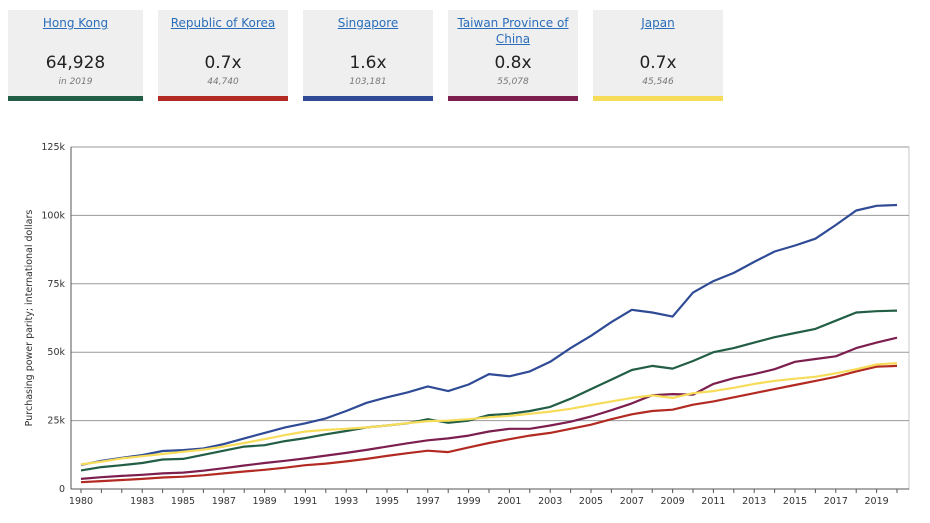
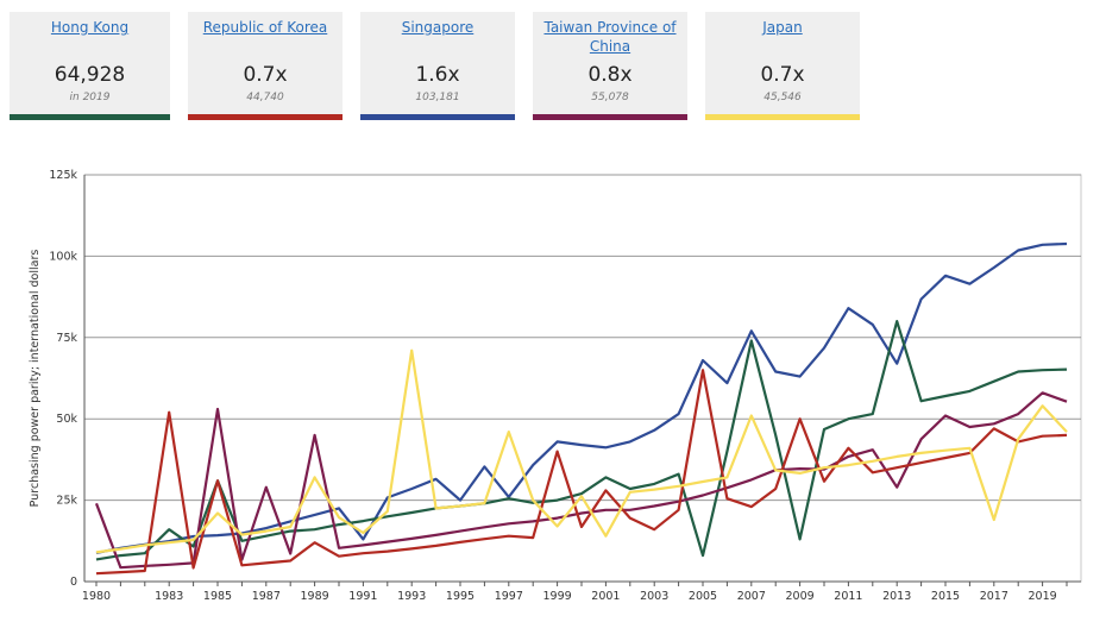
Taiwan Province of China/1980: 4k -> 24k
Hong Kong/1983: 10k -> 16k
Republic of Korea/1983: 4k -> 52k
Hong Kong/1985: 11k -> 31k
Taiwan Province of China/1985: 6k -> 53k
Republic of Korea/1985: 4k -> 31k
Japan/1985: 14k -> 21k
Taiwan Province of China/1987: 8k -> 29k
Taiwan Province of China/1989: 10k -> 45k
Republic of Korea/1989: 7k -> 12k
Japan/1989: 18k -> 32k
Singapore/1991: 24k -> 13k
Japan/1991: 21k -> 15k
Japan/1993: 22k -> 71k
Singapore/1995: 34k -> 25k
Singapore/1997: 38k -> 26k
Japan/1997: 25k -> 46k
Singapore/1999: 38k -> 43k
Republic of Korea/1999: 15k -> 40k
Japan/1999: 26k -> 17k
Hong Kong/2001: 28k -> 32k
Republic of Korea/2001: 18k -> 28k
Japan/2001: 27k -> 14k
Republic of Korea/2003: 20k -> 16k
Singapore/2005: 56k -> 68k
Hong Kong/2005: 36k -> 8k
Republic of Korea/2005: 24k -> 65k
Singapore/2007: 66k -> 77k
Hong Kong/2007: 44k -> 74k
Republic of Korea/2007: 27k -> 23k
Japan/2007: 33k -> 51k
Hong Kong/2009: 44k -> 13k
Republic of Korea/2009: 29k -> 50k
Singapore/2011: 76k -> 84k
Republic of Korea/2011: 32k -> 41k
Singapore/2013: 83k -> 67k
Hong Kong/2013: 54k -> 80k
Taiwan Province of China/2013: 42k -> 29k
Singapore/2015: 89k -> 94k
Taiwan Province of China/2015: 46k -> 51k
Republic of Korea/2017: 41k -> 47k
Japan/2017: 42k -> 19k
Taiwan Province of China/2019: 54k -> 58k
Japan/2019: 46k -> 54k
